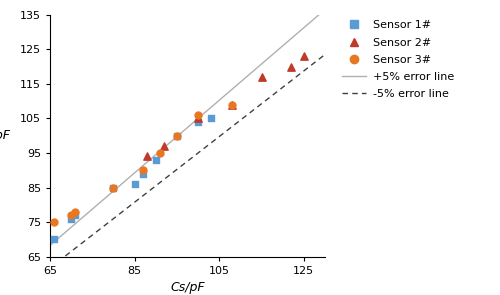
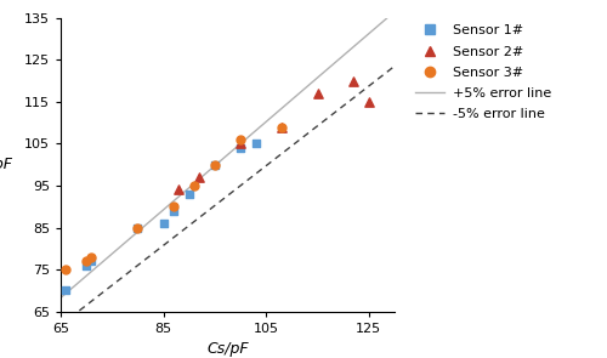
Sensor 2#/125: 123 -> 115
